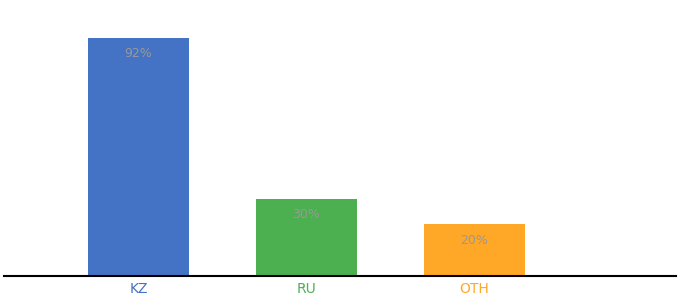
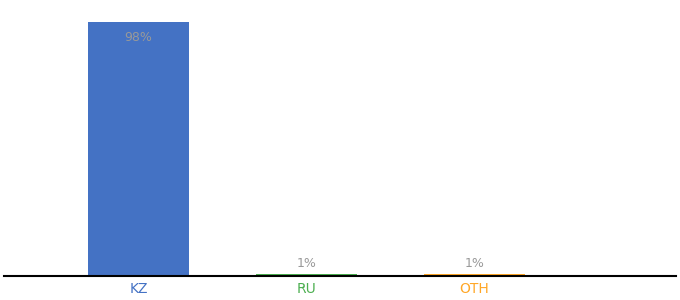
KZ: 92% -> 98%
RU: 30% -> 1%
OTH: 20% -> 1%
